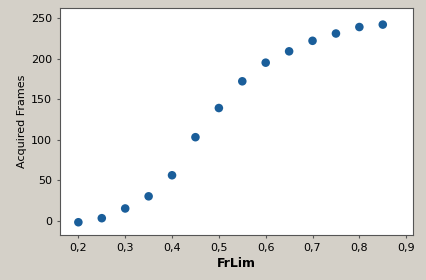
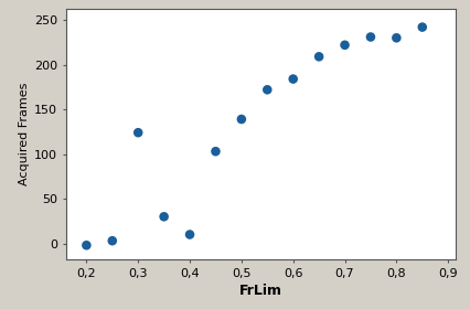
0,3: 15 -> 124
0,4: 56 -> 10
0,6: 195 -> 184
0,8: 239 -> 230
